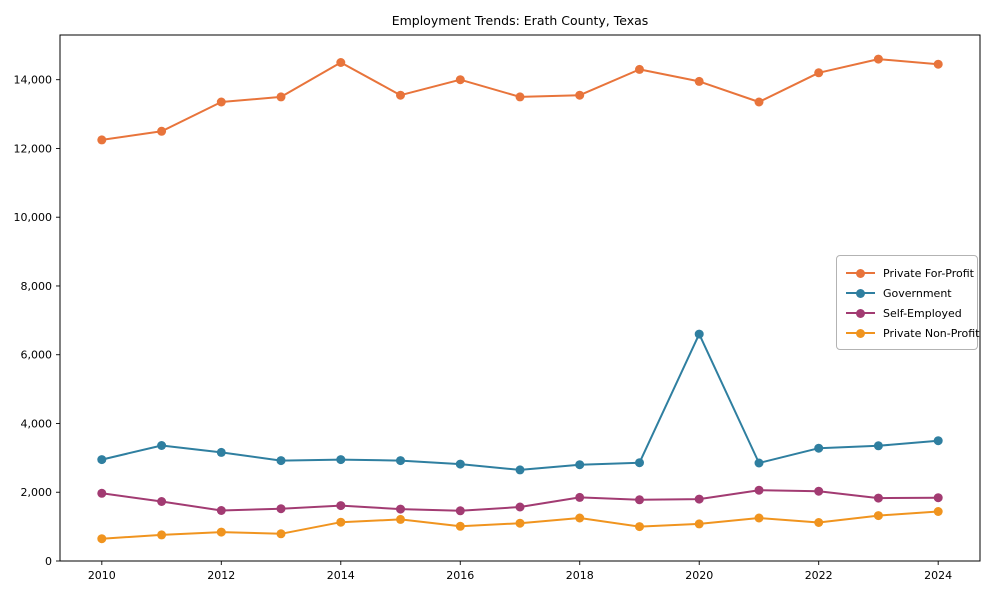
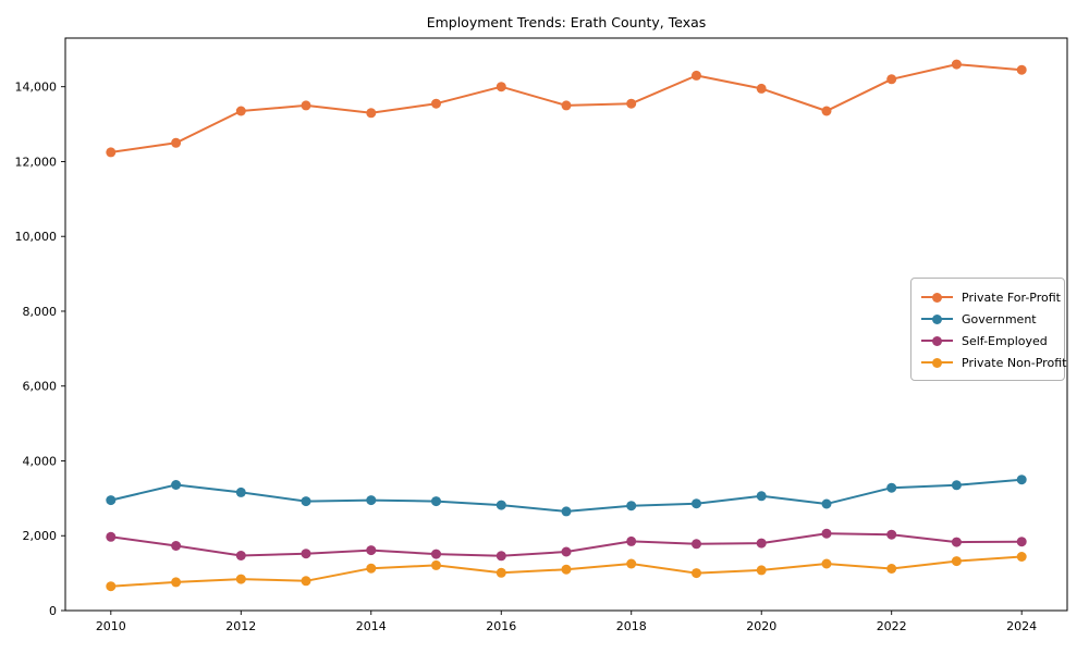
Private For-Profit/2014: 14500 -> 13300
Government/2020: 6600 -> 3100
